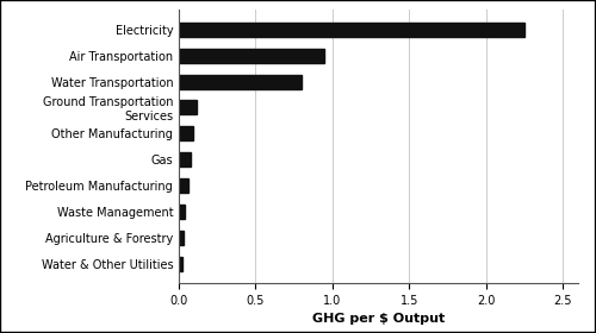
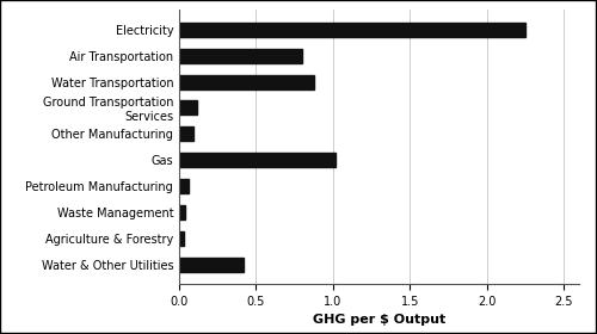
Air Transportation: 0.95 -> 0.80
Water Transportation: 0.80 -> 0.88
Gas: 0.08 -> 1.02
Water & Other Utilities: 0.02 -> 0.42
